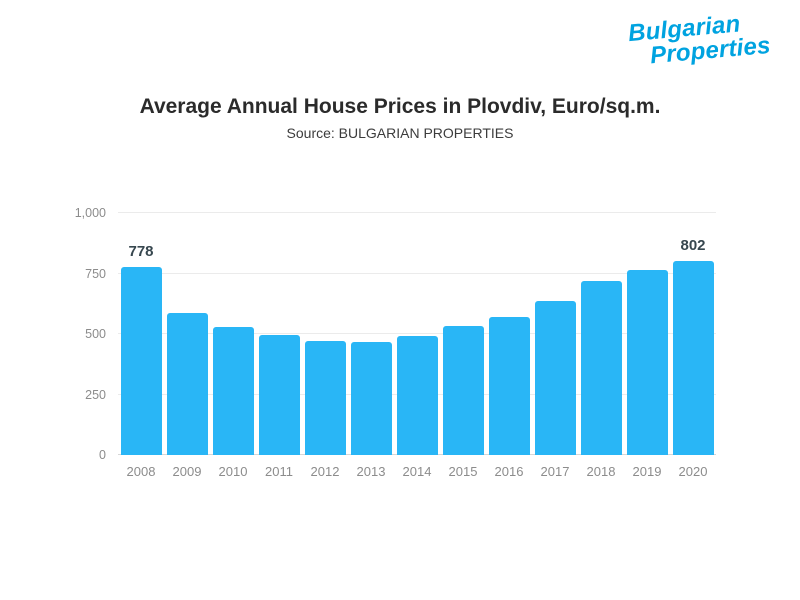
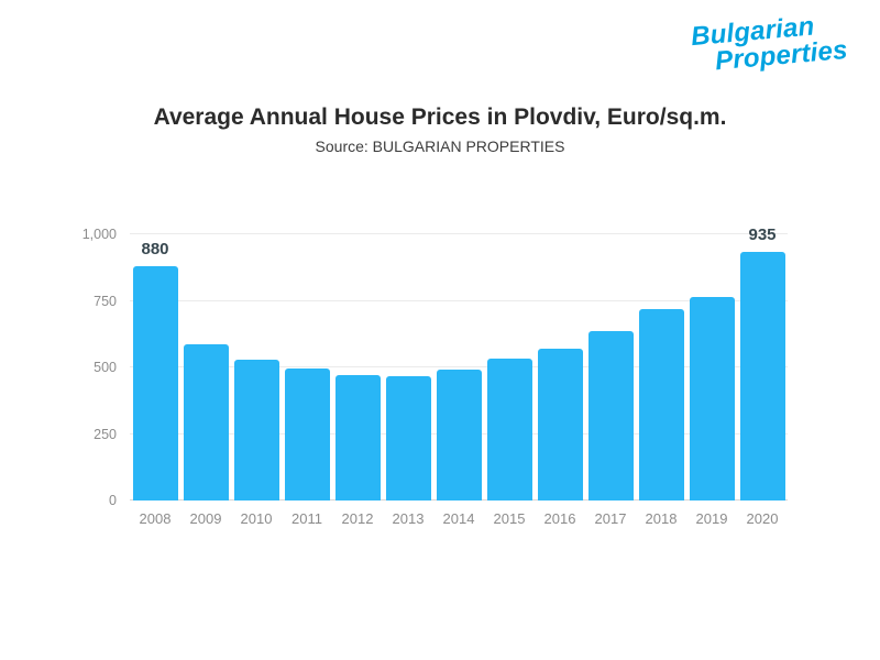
2008: 778 -> 880
2020: 802 -> 935
